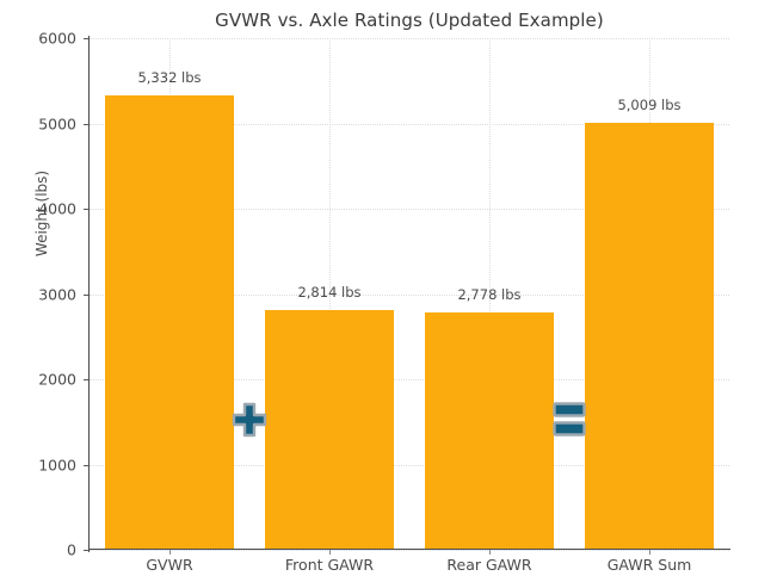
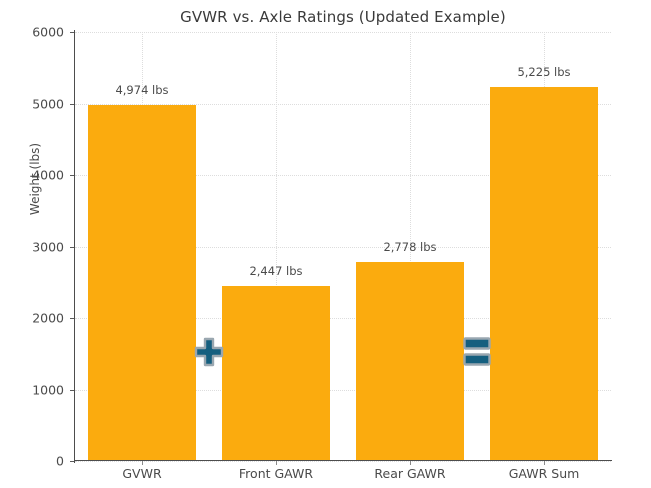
GVWR: 5,332 -> 4,974
Front GAWR: 2,814 -> 2,447
GAWR Sum: 5,009 -> 5,225
